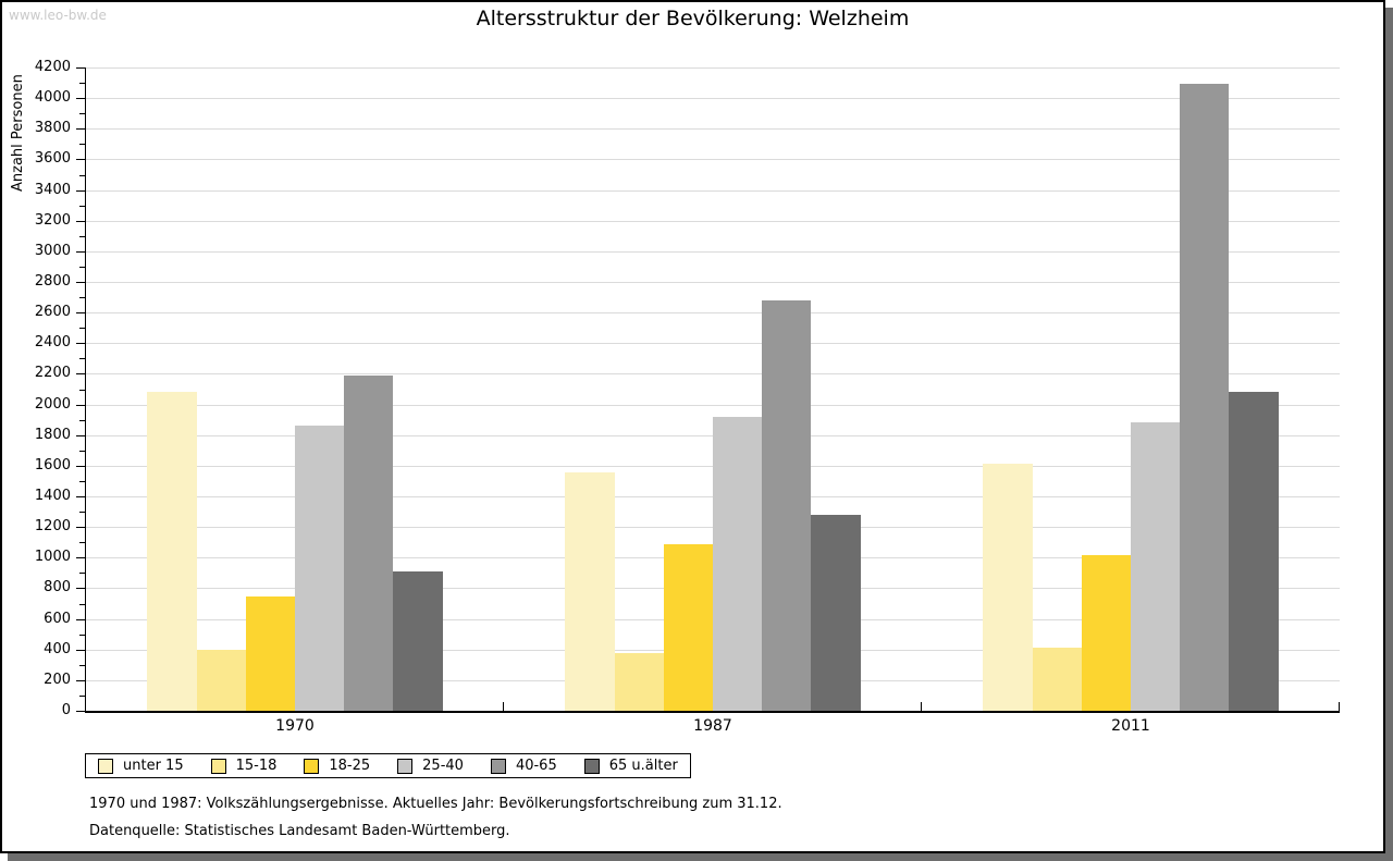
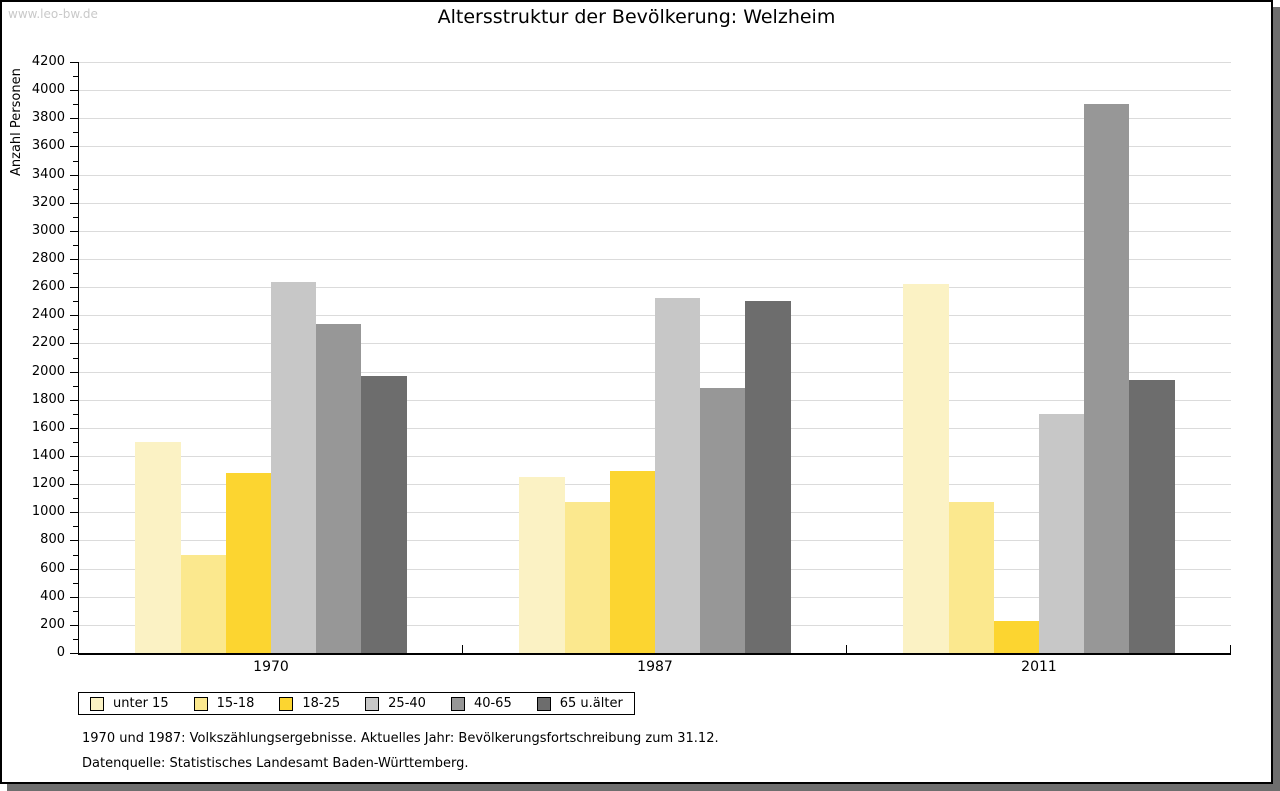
unter 15/1970: 2080 -> 1500
15-18/1970: 400 -> 700
18-25/1970: 740 -> 1280
25-40/1970: 1860 -> 2640
40-65/1970: 2190 -> 2340
65 u.älter/1970: 910 -> 1970
unter 15/1987: 1560 -> 1250
15-18/1987: 380 -> 1070
18-25/1987: 1090 -> 1290
25-40/1987: 1920 -> 2520
40-65/1987: 2680 -> 1880
65 u.älter/1987: 1280 -> 2500
unter 15/2011: 1610 -> 2620
15-18/2011: 410 -> 1070
18-25/2011: 1020 -> 230
25-40/2011: 1880 -> 1700
40-65/2011: 4090 -> 3900
65 u.älter/2011: 2080 -> 1940
